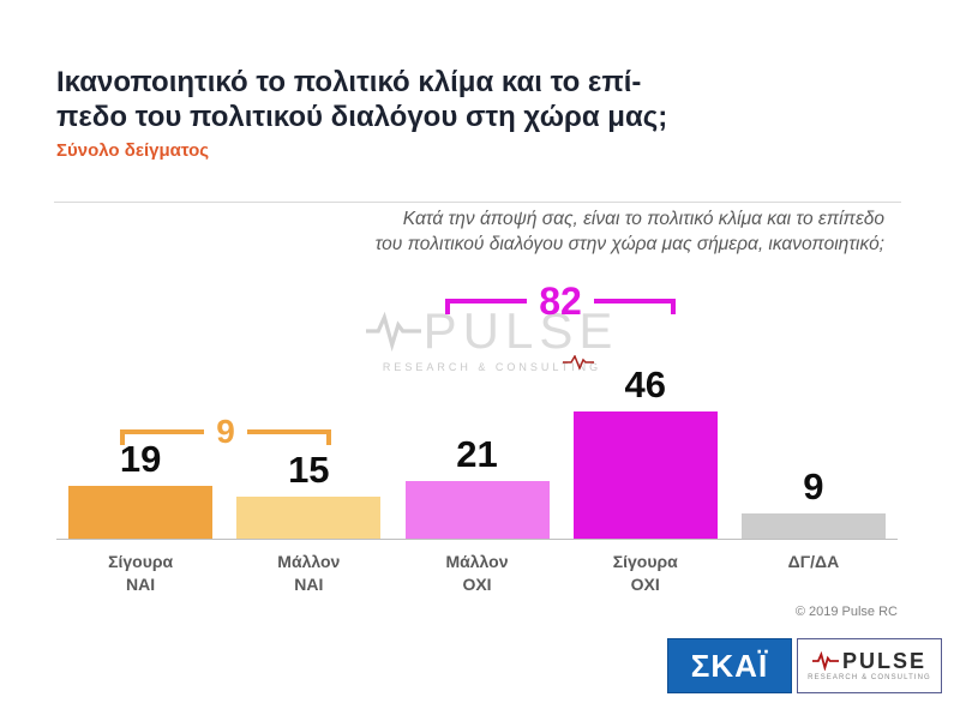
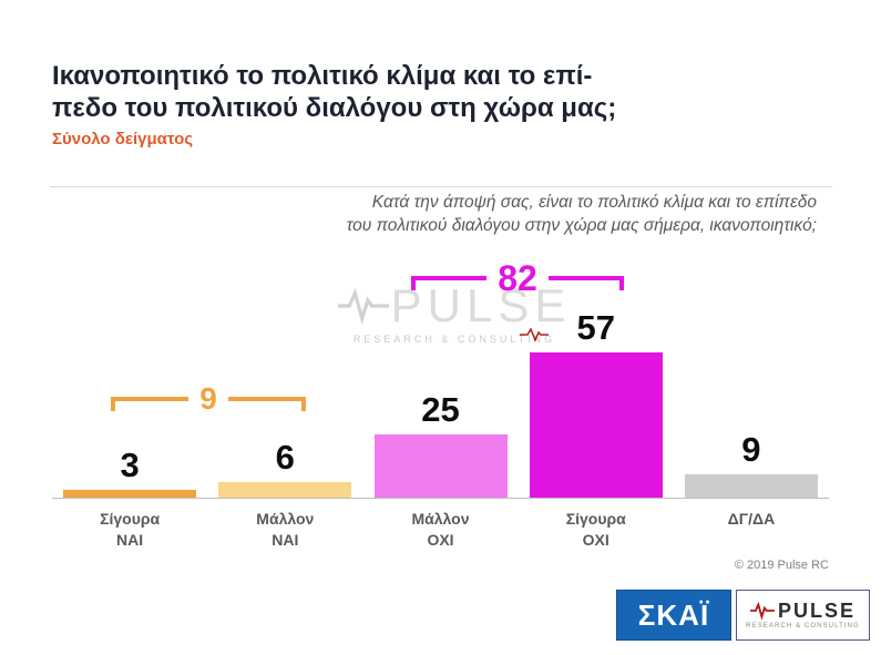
Σίγουρα ΝΑΙ: 19 -> 3
Μάλλον ΝΑΙ: 15 -> 6
Μάλλον ΟΧΙ: 21 -> 25
Σίγουρα ΟΧΙ: 46 -> 57
